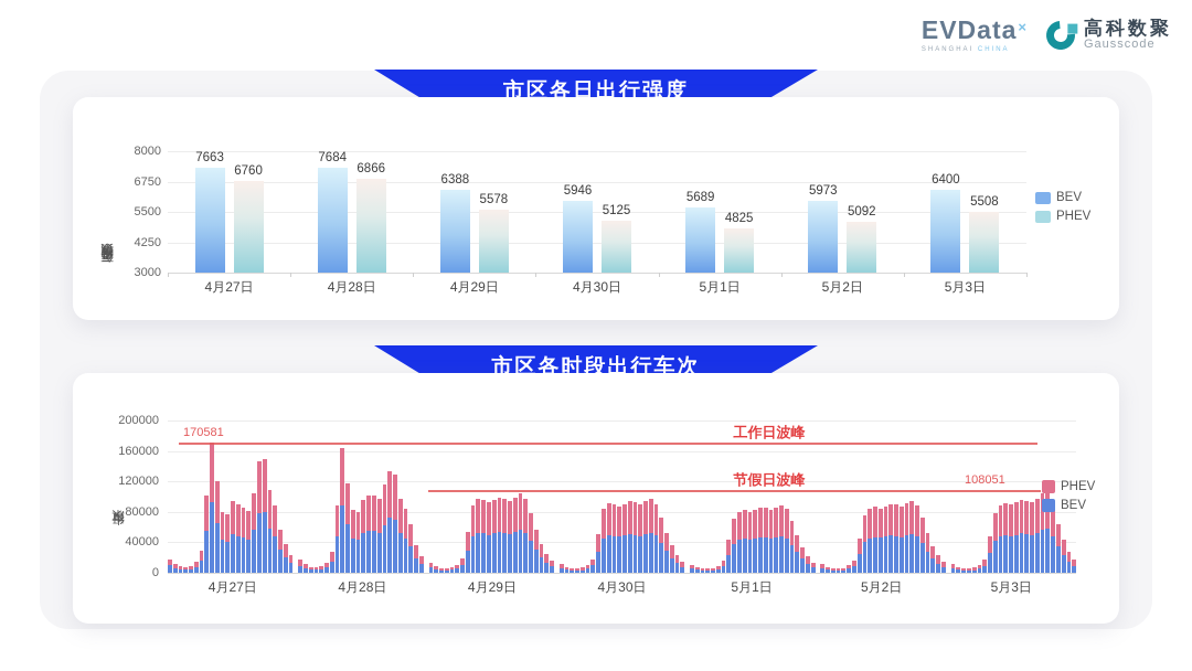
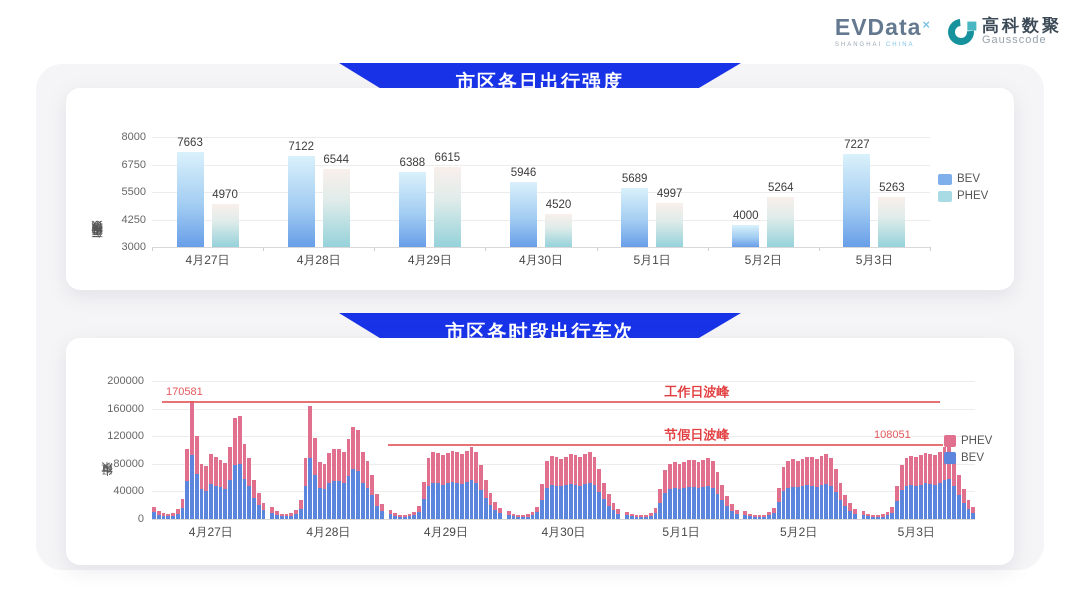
市区各日出行强度/PHEV/4月27日: 6760 -> 4970
市区各日出行强度/BEV/4月28日: 7684 -> 7122
市区各日出行强度/PHEV/4月28日: 6866 -> 6544
市区各日出行强度/PHEV/4月29日: 5578 -> 6615
市区各日出行强度/PHEV/4月30日: 5125 -> 4520
市区各日出行强度/PHEV/5月1日: 4825 -> 4997
市区各日出行强度/BEV/5月2日: 5973 -> 4000
市区各日出行强度/PHEV/5月2日: 5092 -> 5264
市区各日出行强度/BEV/5月3日: 6400 -> 7227
市区各日出行强度/PHEV/5月3日: 5508 -> 5263
